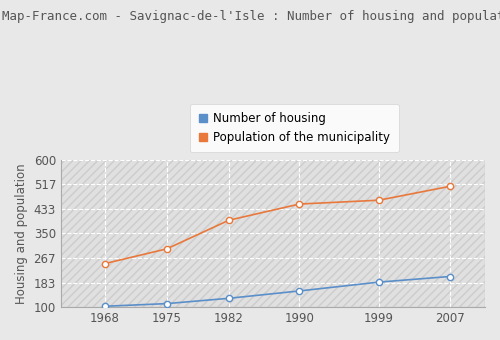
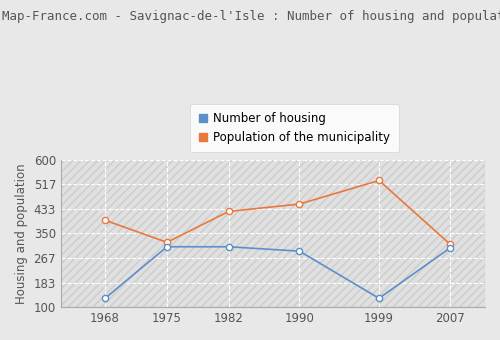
Number of housing/1968: 103 -> 130
Population of the municipality/1968: 248 -> 395
Number of housing/1975: 112 -> 305
Population of the municipality/1975: 298 -> 320
Number of housing/1982: 130 -> 305
Population of the municipality/1982: 395 -> 425
Number of housing/1990: 155 -> 290
Number of housing/1999: 185 -> 130
Population of the municipality/1999: 463 -> 530
Number of housing/2007: 204 -> 300
Population of the municipality/2007: 510 -> 315
